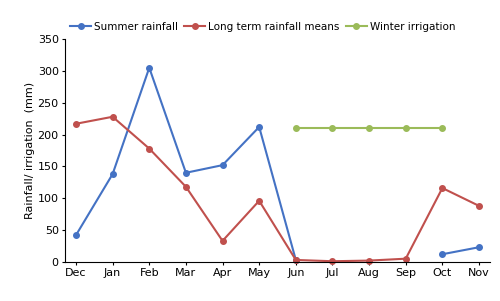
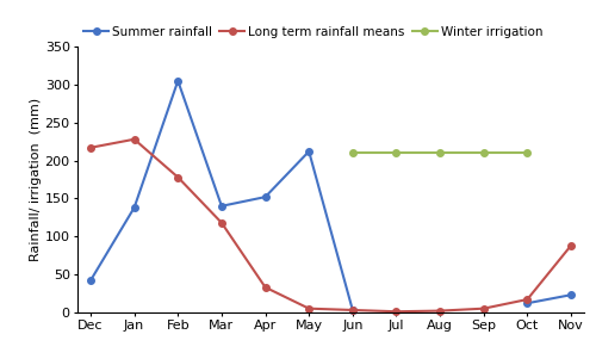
Long term rainfall means/May: 96 -> 5
Long term rainfall means/Oct: 116 -> 17
